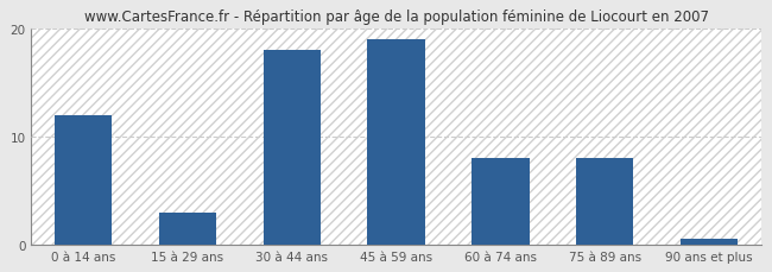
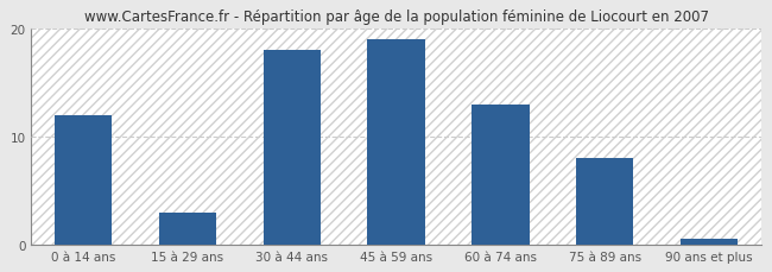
60 à 74 ans: 8.0 -> 13.0
